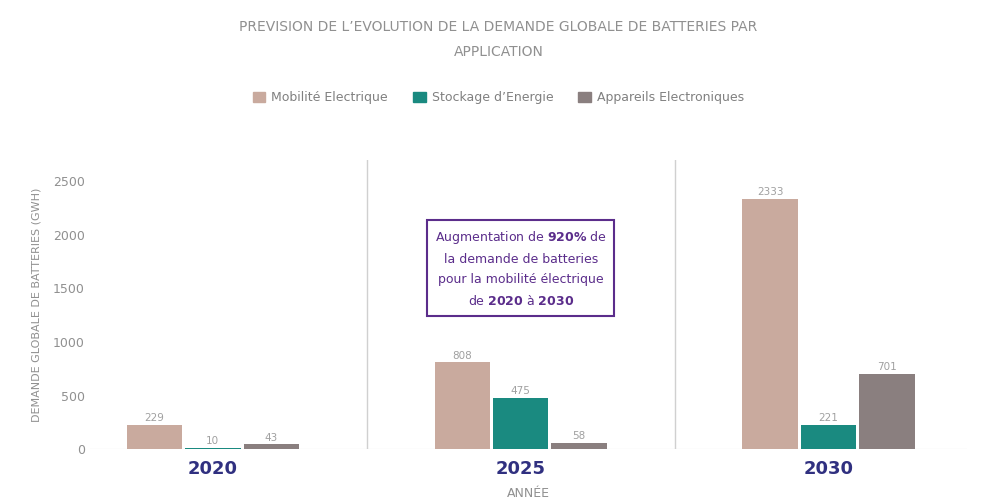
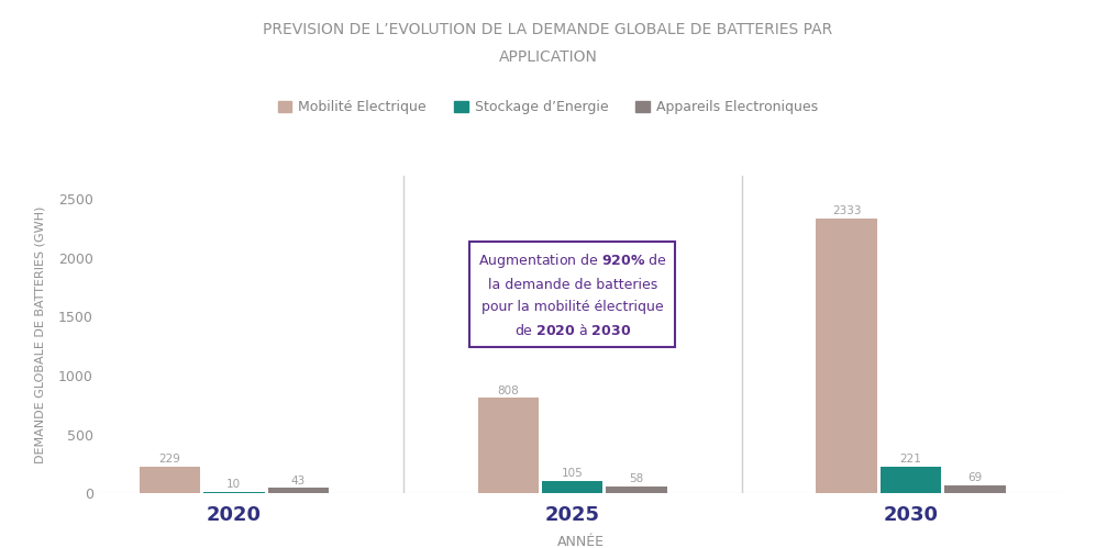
Stockage d’Energie/2025: 475 -> 105
Appareils Electroniques/2030: 701 -> 69
